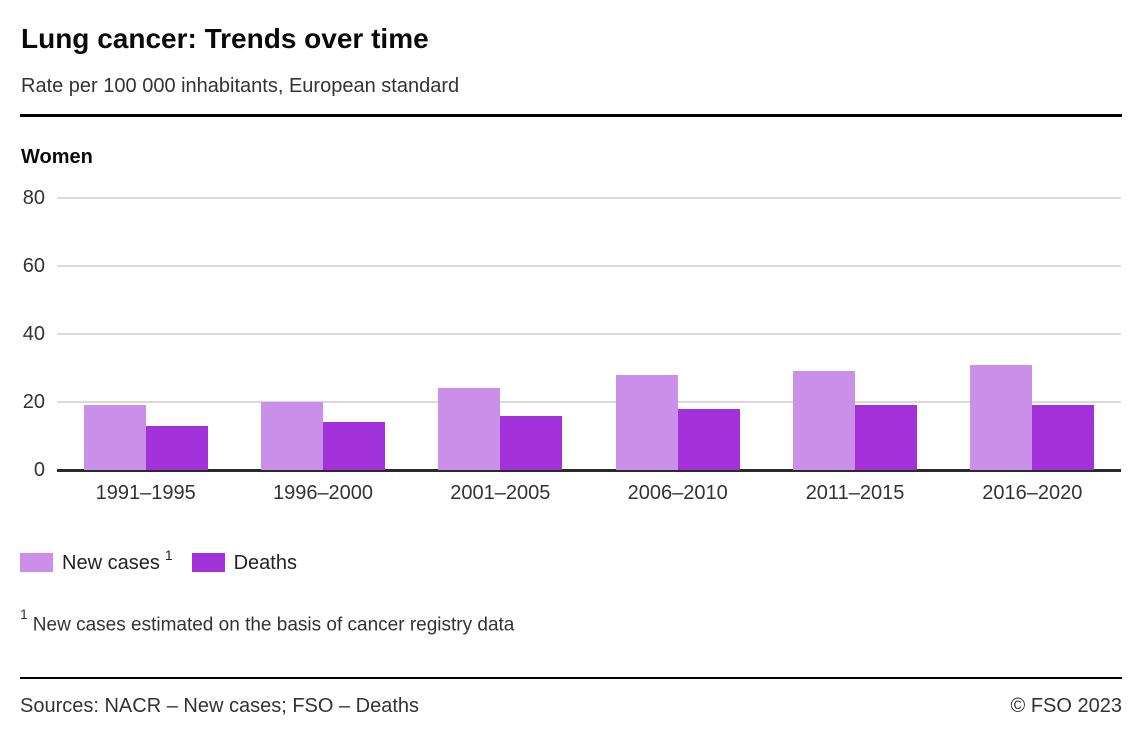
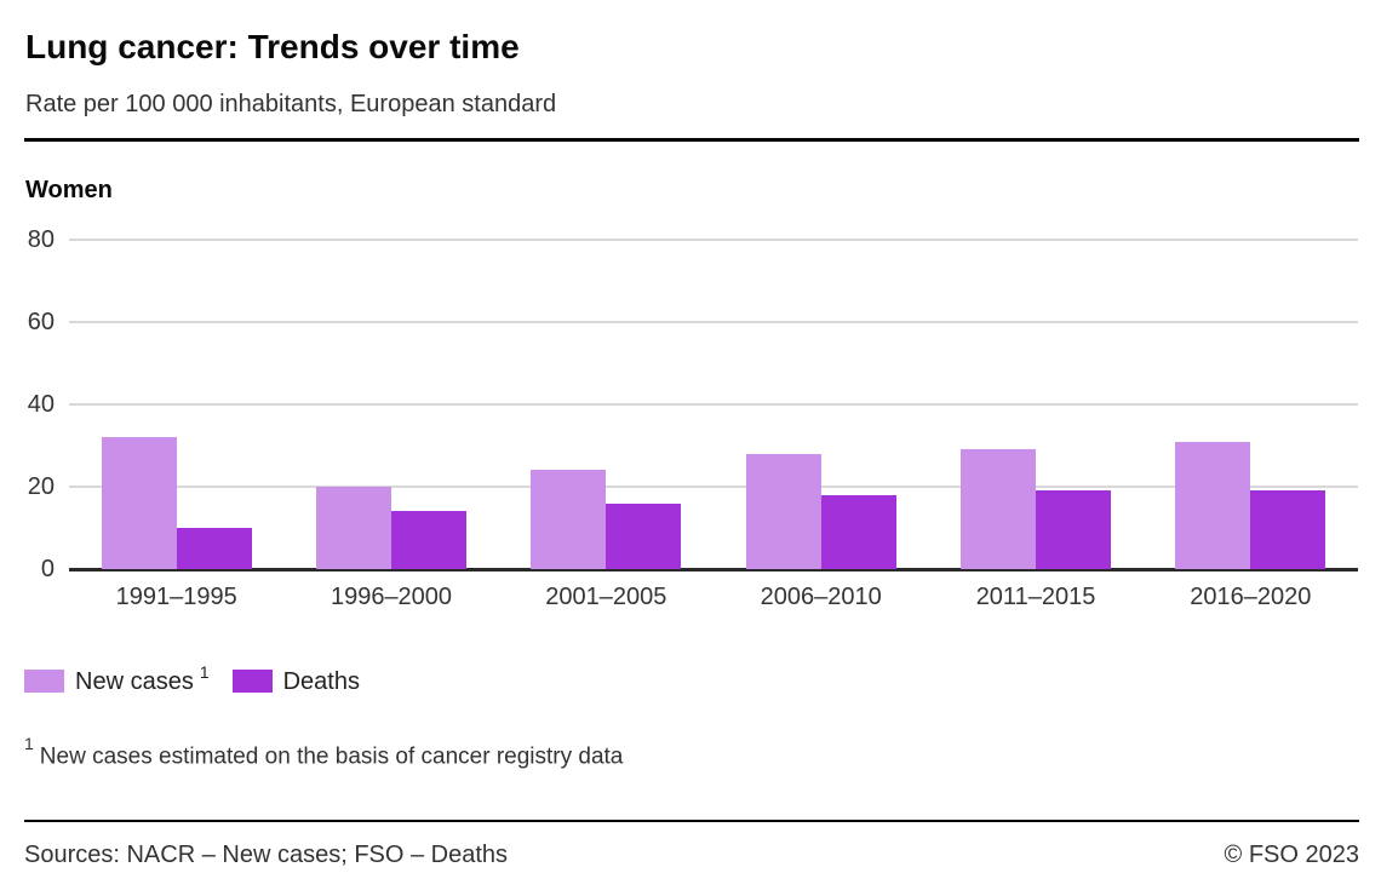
New cases/1991–1995: 19 -> 32
Deaths/1991–1995: 13 -> 10
